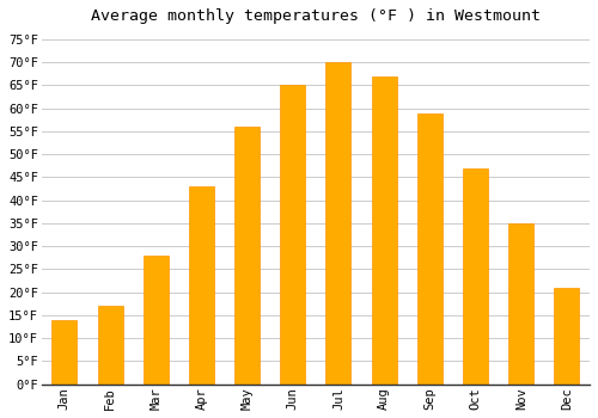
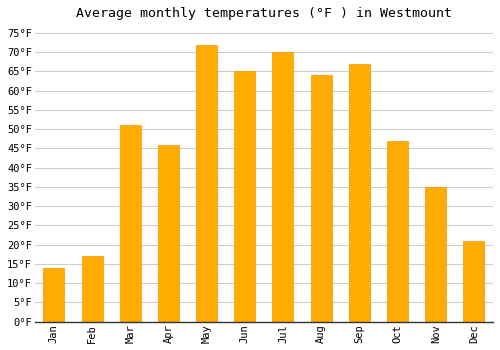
Mar: 28°F -> 51°F
Apr: 43°F -> 46°F
May: 56°F -> 72°F
Aug: 67°F -> 64°F
Sep: 59°F -> 67°F
